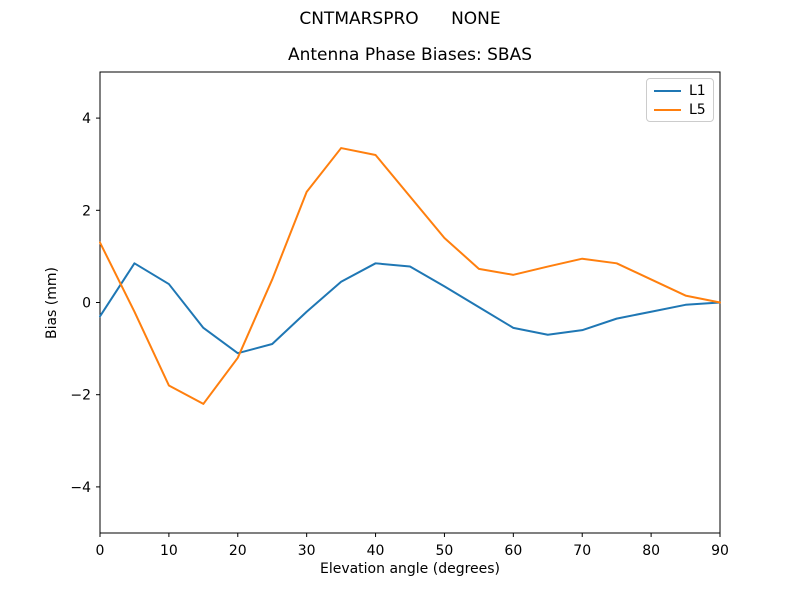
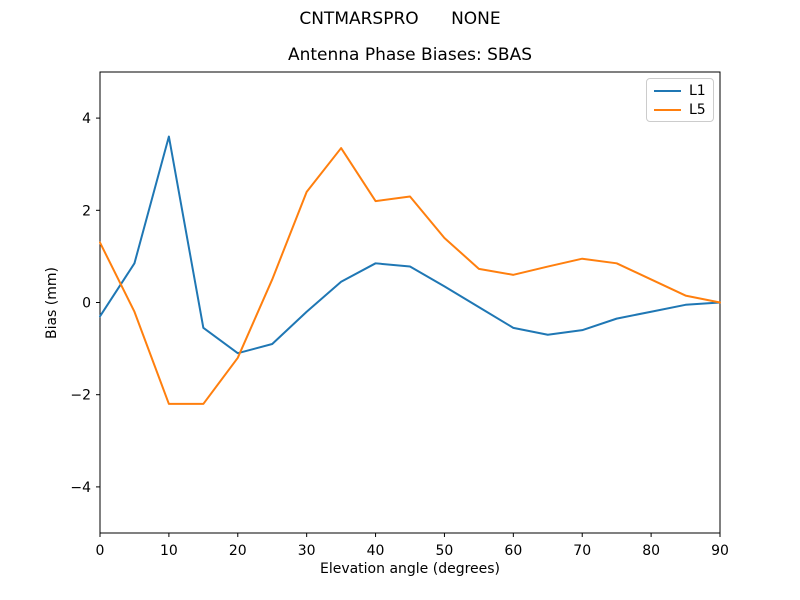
L1/10: 0.4 -> 3.6
L5/10: -1.8 -> -2.2
L5/40: 3.2 -> 2.2
